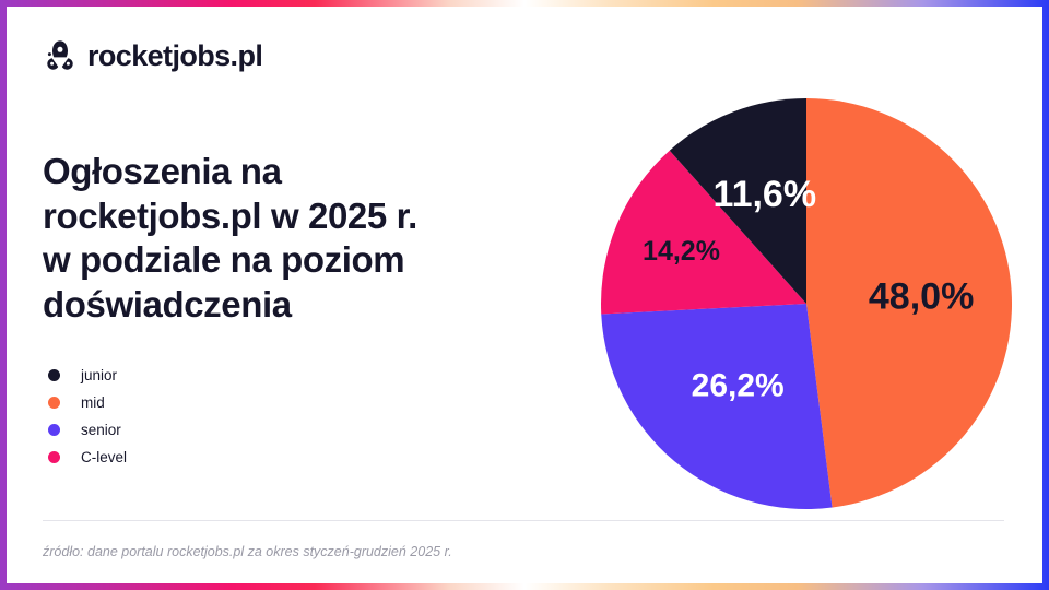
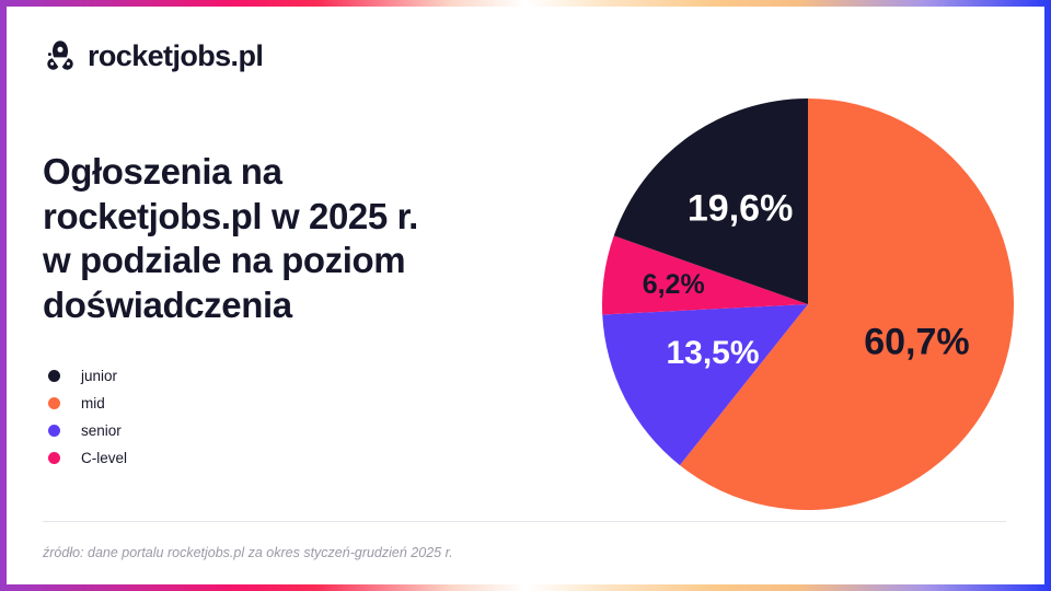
mid: 48,0% -> 60,7%
senior: 26,2% -> 13,5%
C-level: 14,2% -> 6,2%
junior: 11,6% -> 19,6%
